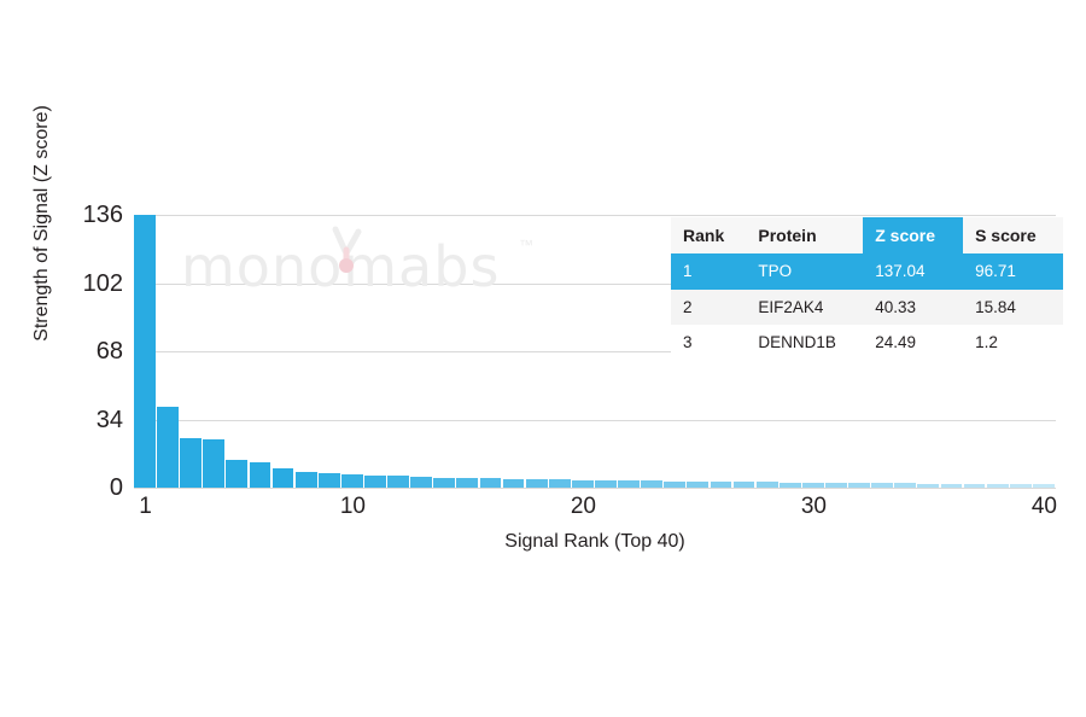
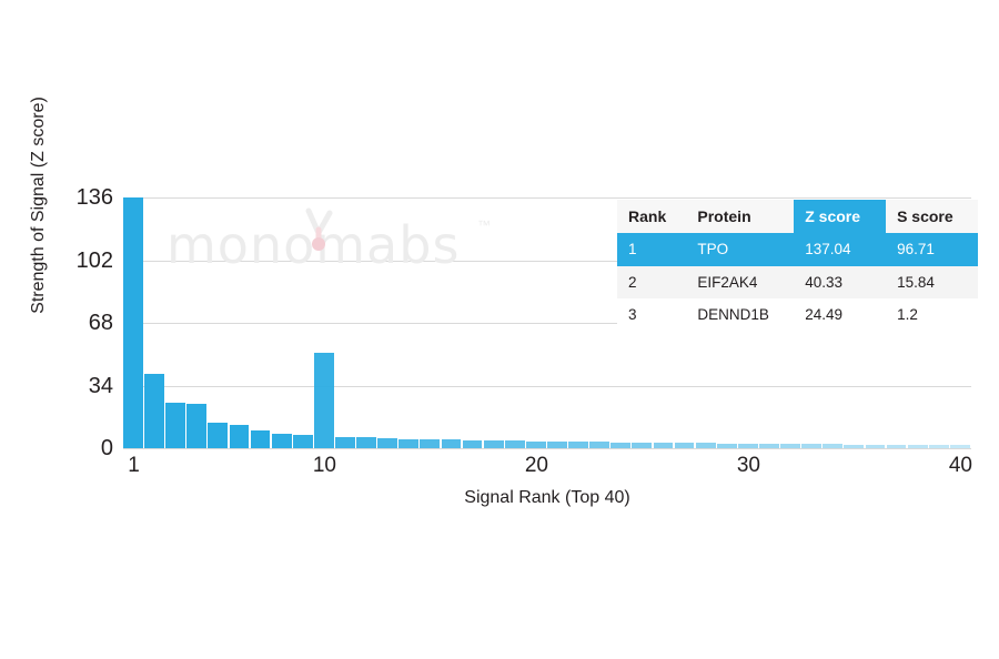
10: 7 -> 52
